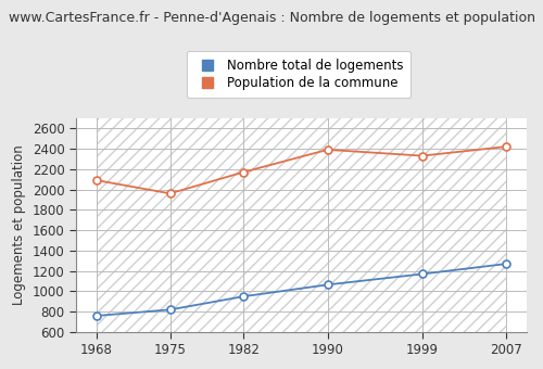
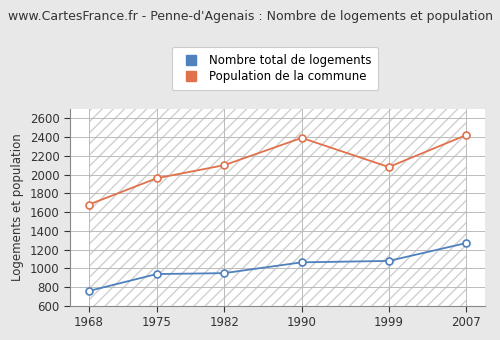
Population de la commune/1968: 2090 -> 1680
Nombre total de logements/1975: 820 -> 940
Population de la commune/1982: 2170 -> 2100
Nombre total de logements/1999: 1170 -> 1080
Population de la commune/1999: 2330 -> 2080
